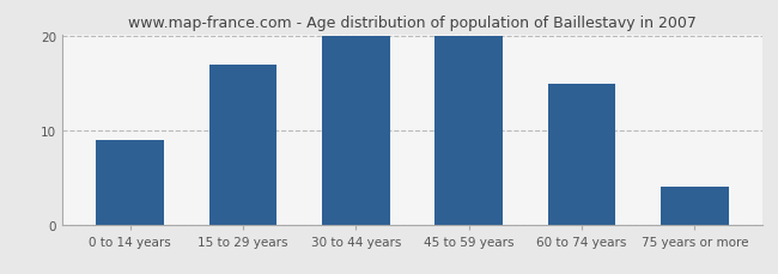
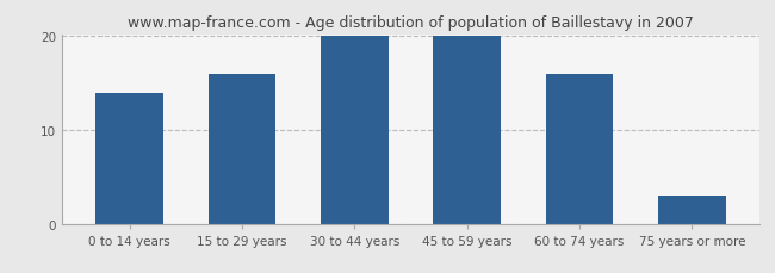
0 to 14 years: 9 -> 14
15 to 29 years: 17 -> 16
60 to 74 years: 15 -> 16
75 years or more: 4 -> 3
